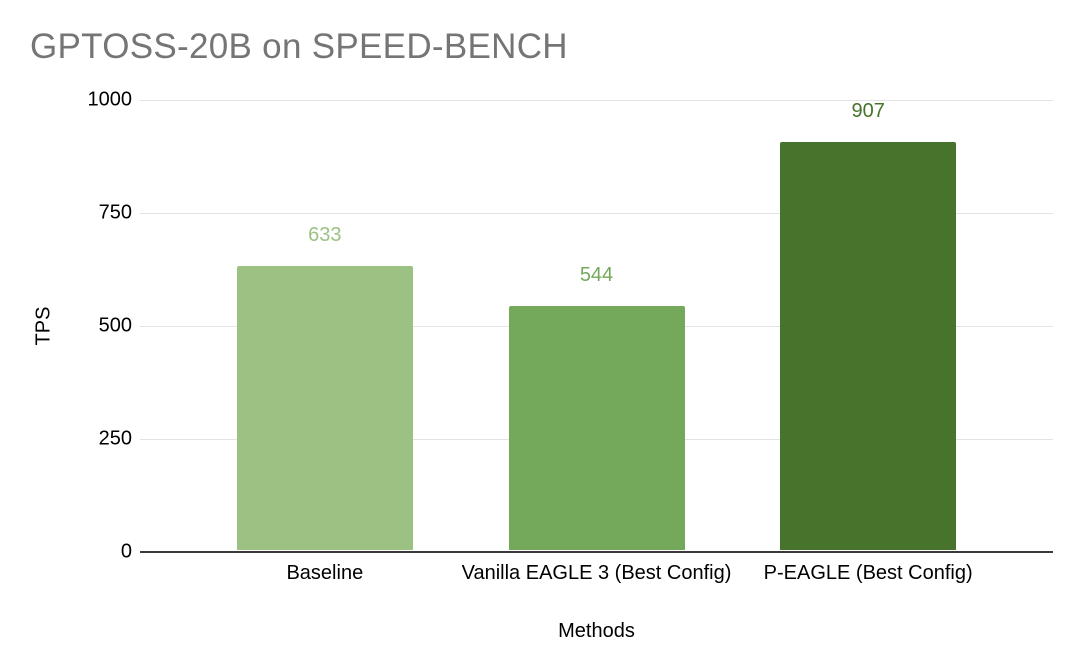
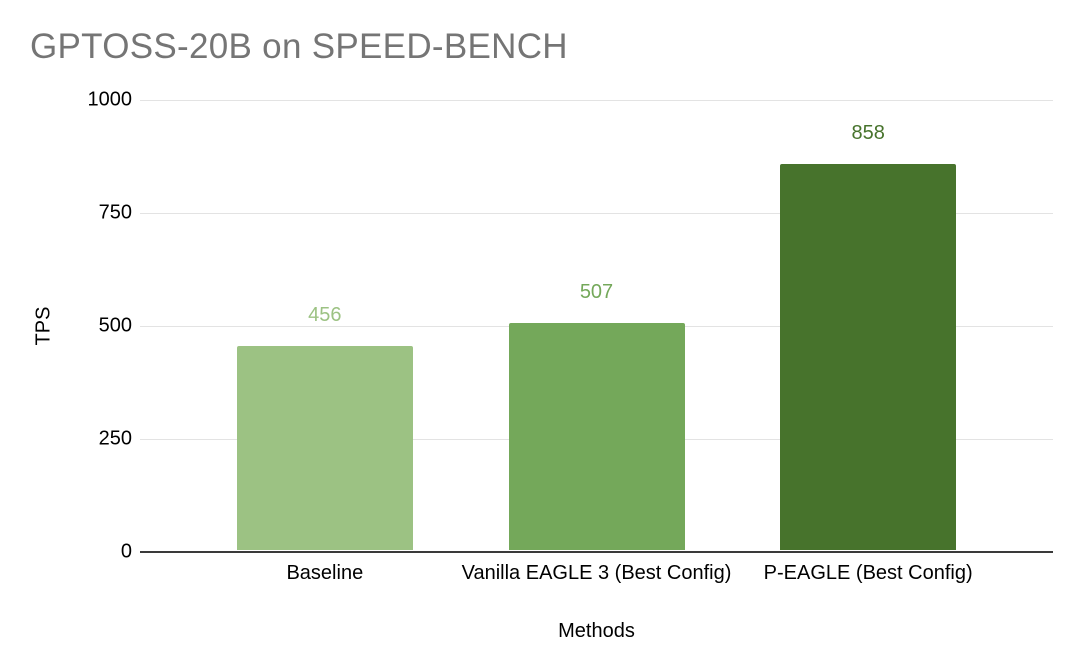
Baseline: 633 -> 456
Vanilla EAGLE 3 (Best Config): 544 -> 507
P-EAGLE (Best Config): 907 -> 858
